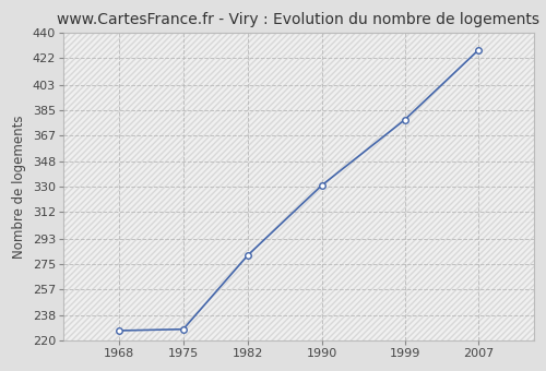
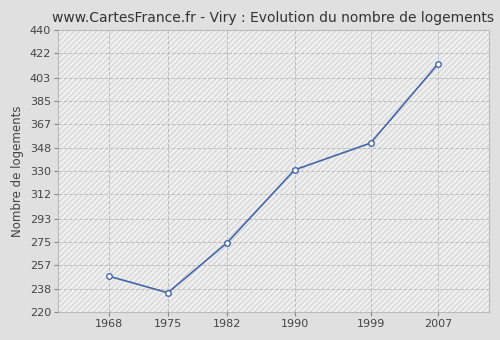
1968: 227 -> 248
1975: 228 -> 235
1982: 281 -> 274
1999: 378 -> 352
2007: 428 -> 414
